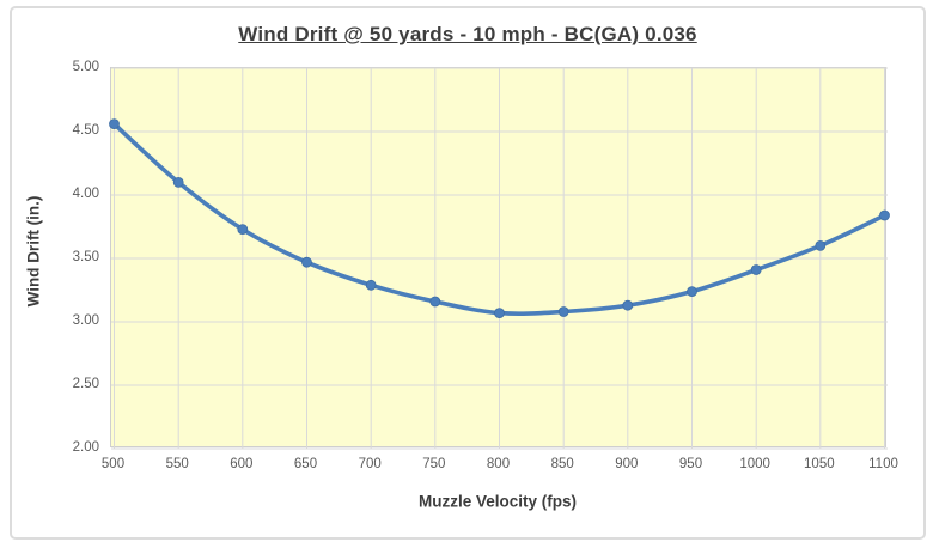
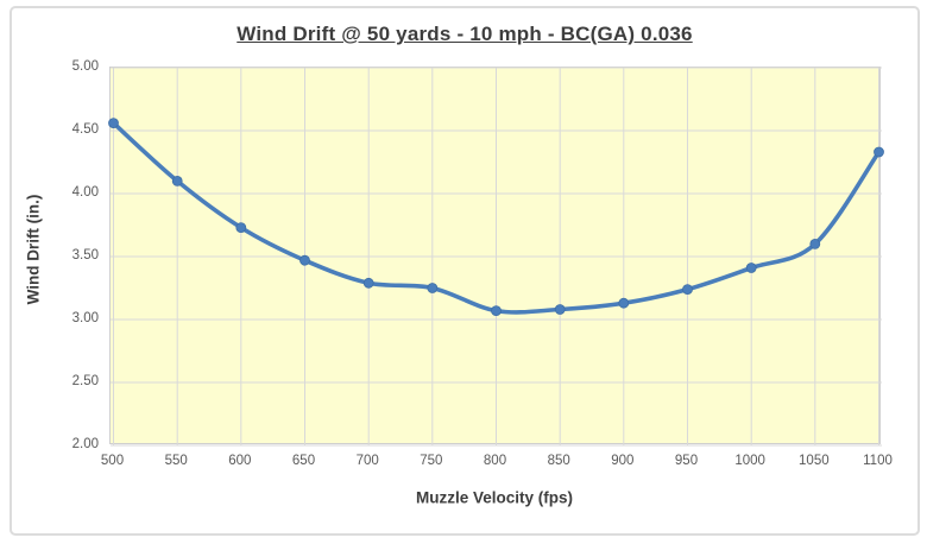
750: 3.16 -> 3.25
1100: 3.84 -> 4.33
